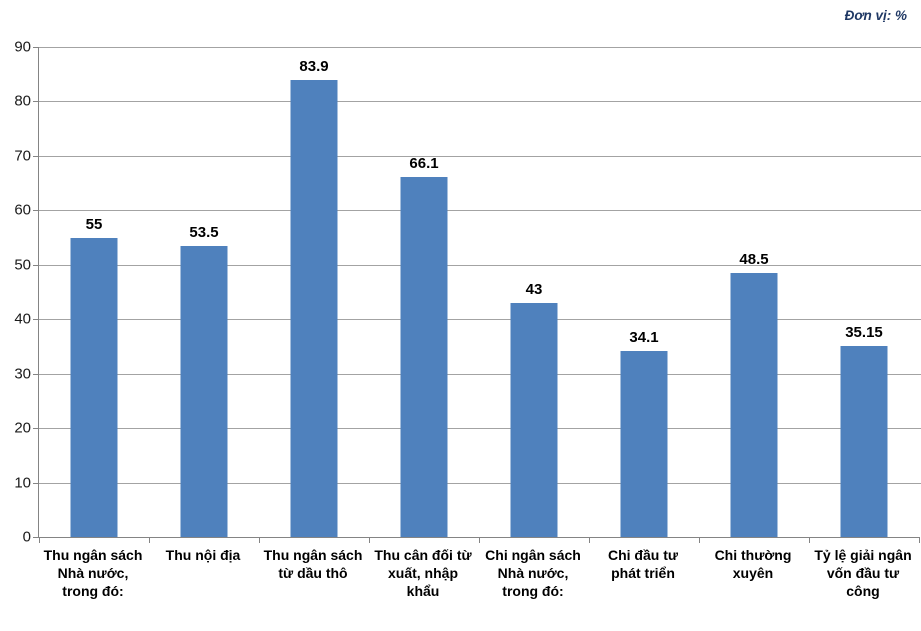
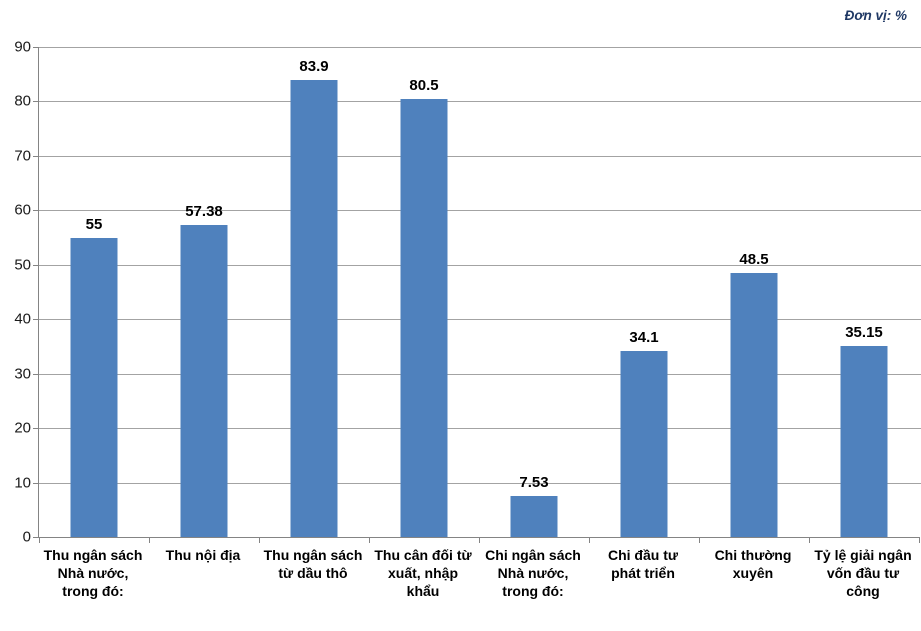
Thu nội địa: 53.5 -> 57.38
Thu cân đối từ xuất, nhập khẩu: 66.1 -> 80.5
Chi ngân sách Nhà nước, trong đó:: 43 -> 7.53
